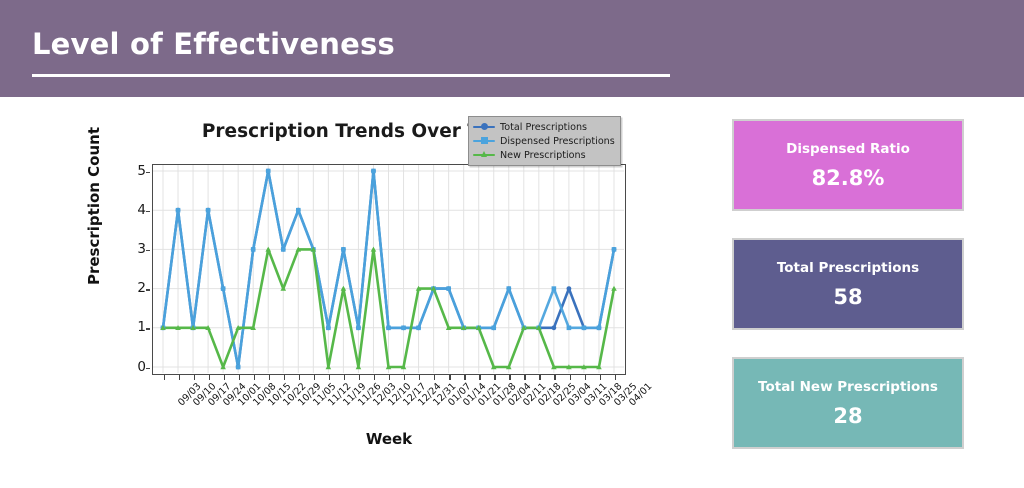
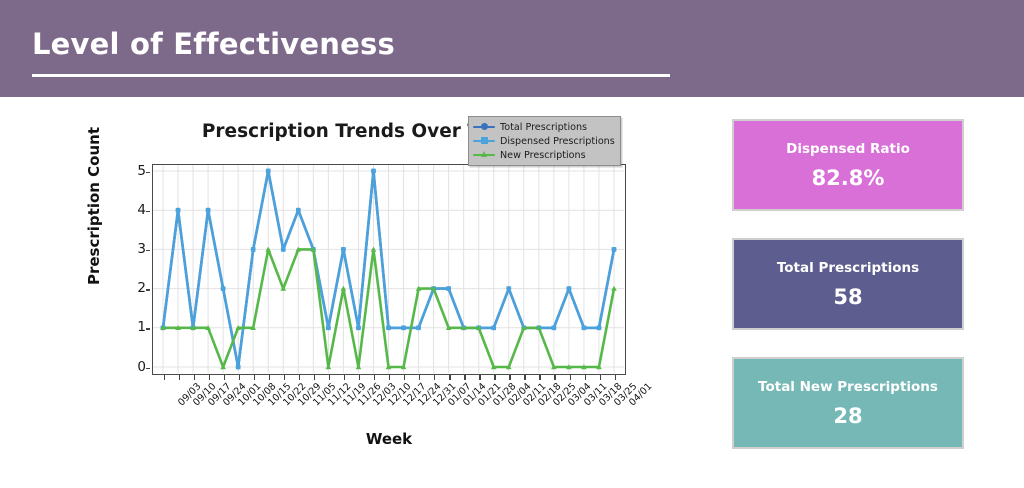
Dispensed Prescriptions/03/04: 2 -> 1
Dispensed Prescriptions/03/11: 1 -> 2
